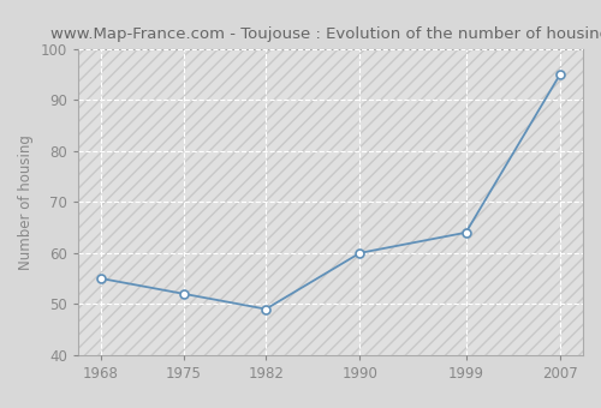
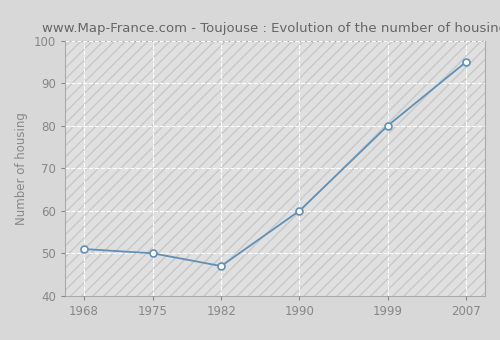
1968: 55 -> 51
1975: 52 -> 50
1982: 49 -> 47
1999: 64 -> 80
